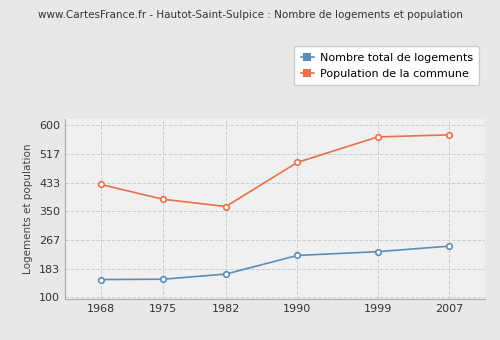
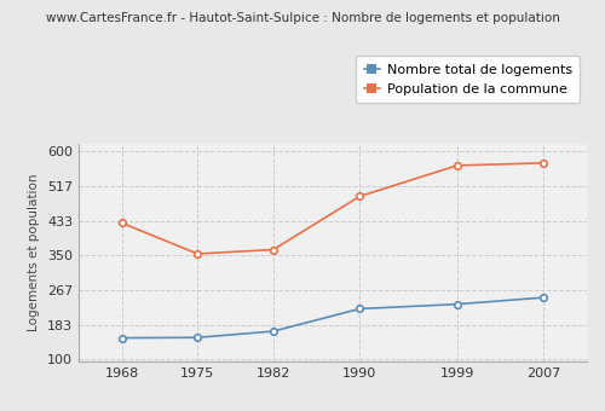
Population de la commune/1975: 385 -> 354
